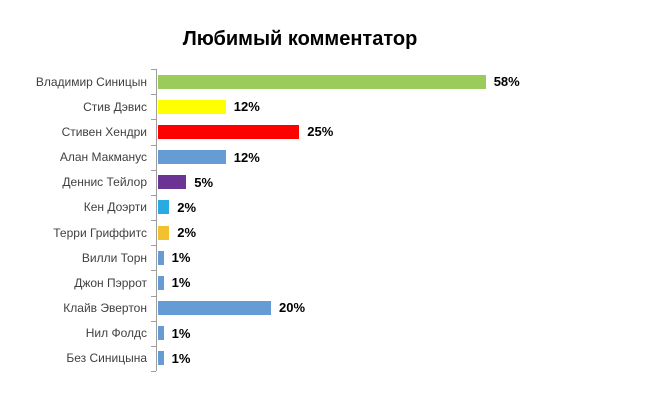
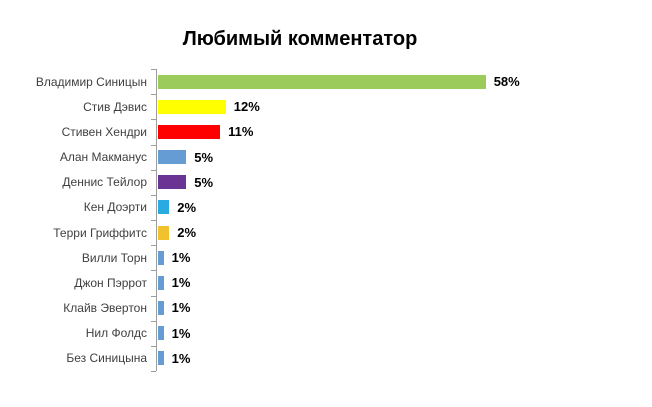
Стивен Хендри: 25% -> 11%
Алан Макманус: 12% -> 5%
Клайв Эвертон: 20% -> 1%
